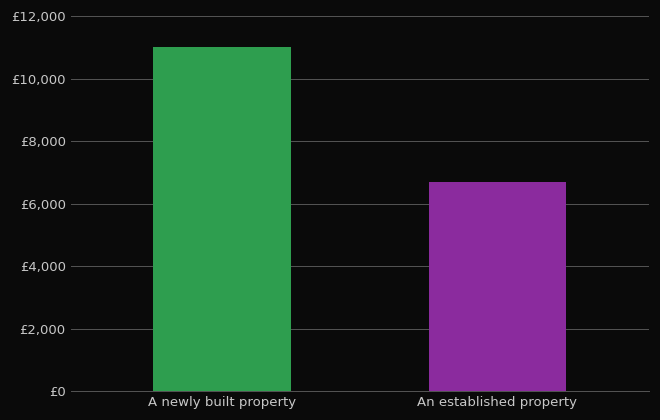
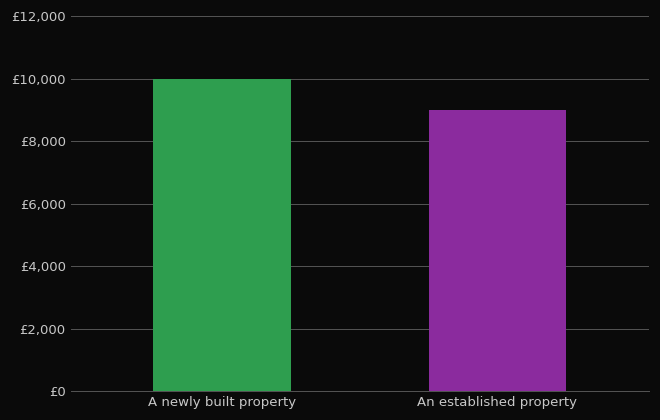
A newly built property: £11,000 -> £10,000
An established property: £6,700 -> £9,000
